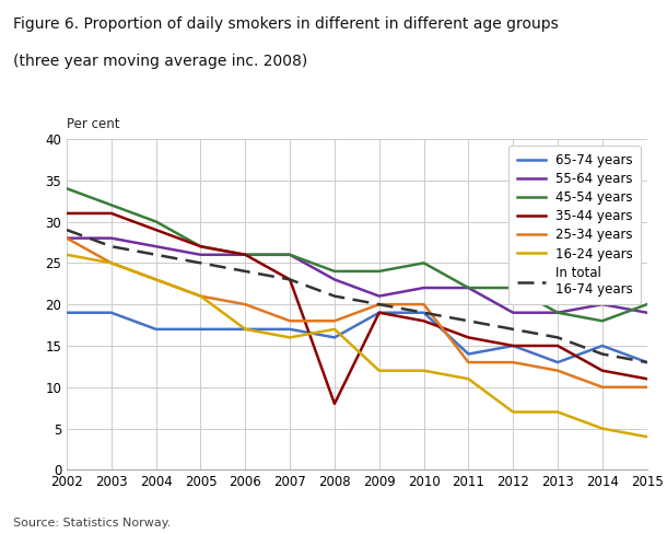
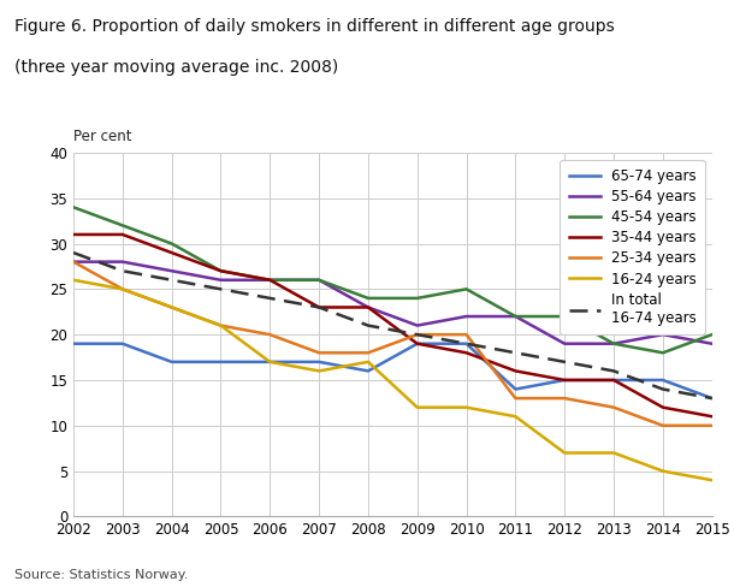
35-44 years/2008: 8 -> 23
65-74 years/2013: 13 -> 15
